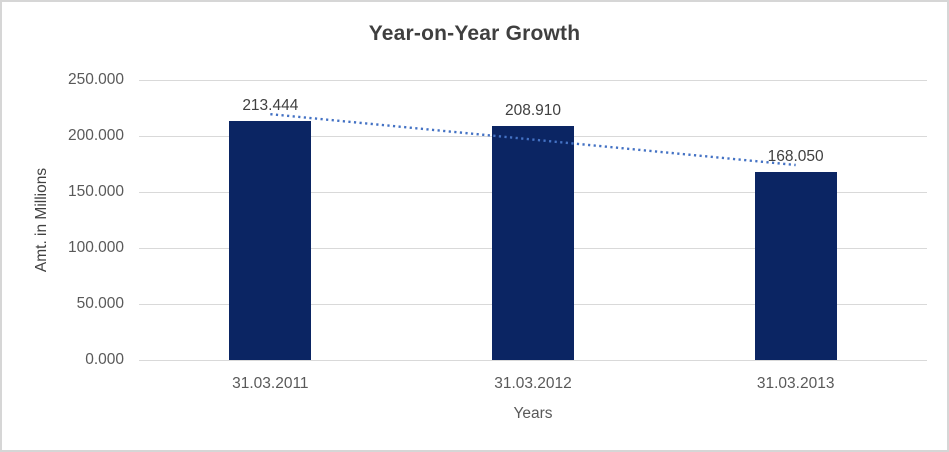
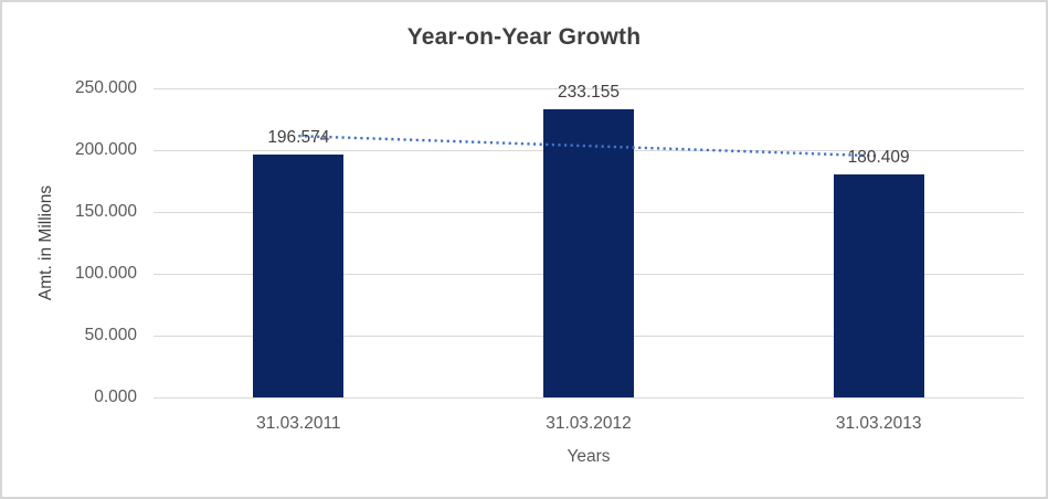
31.03.2011: 213.444 -> 196.574
31.03.2012: 208.910 -> 233.155
31.03.2013: 168.050 -> 180.409
